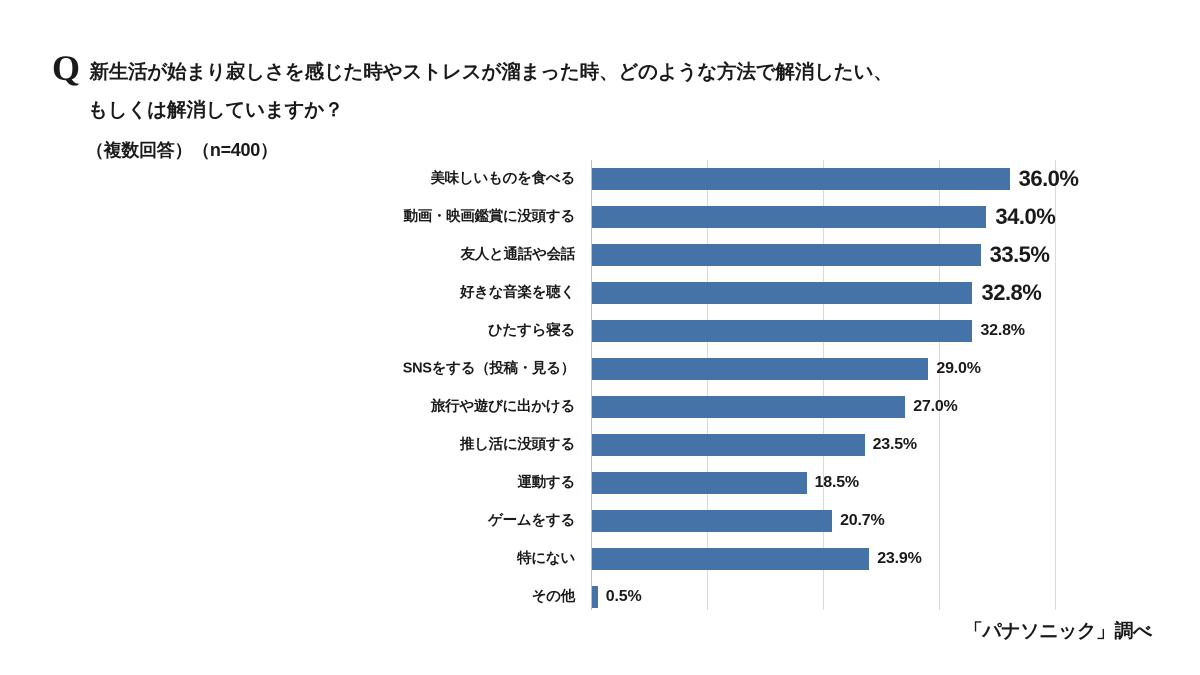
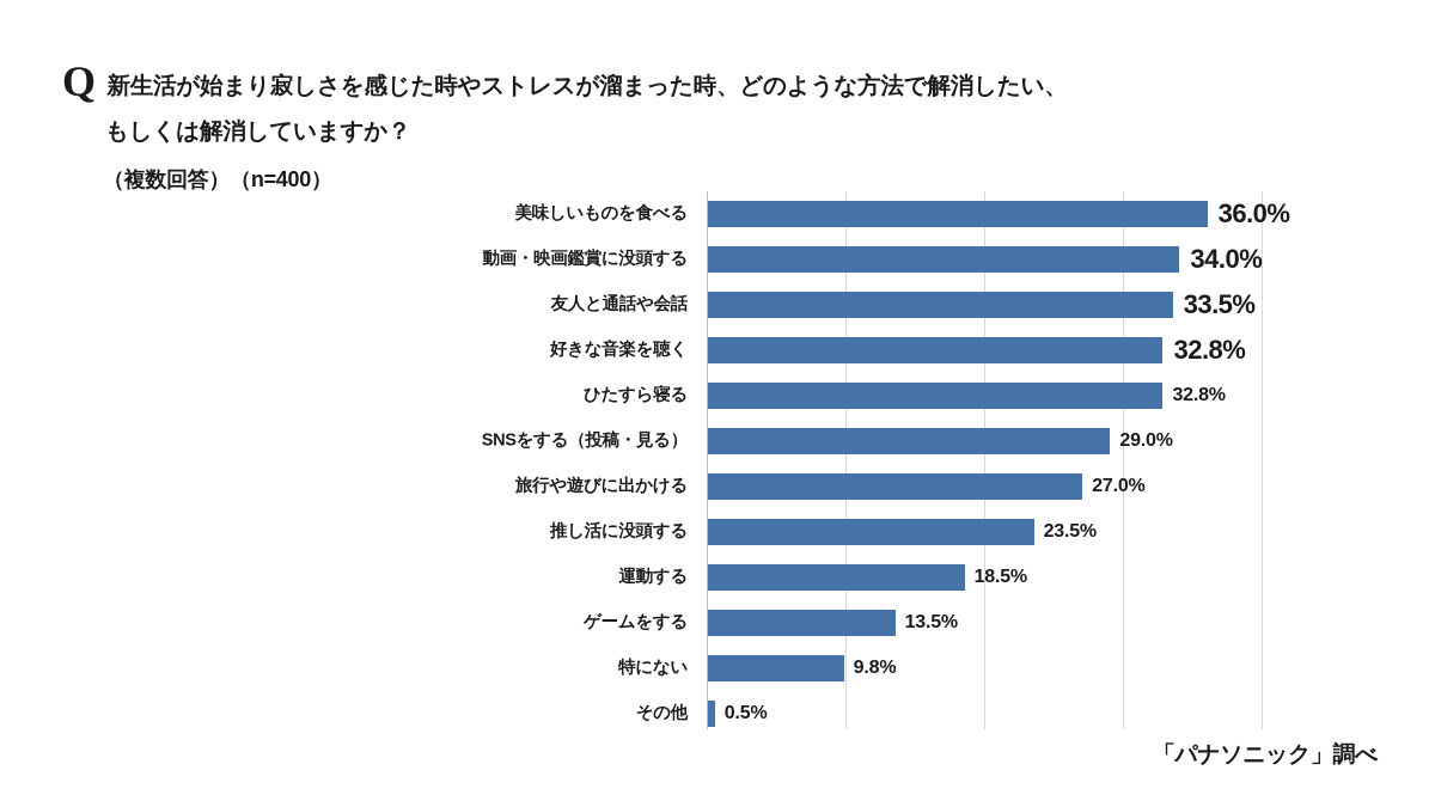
ゲームをする: 20.7% -> 13.5%
特にない: 23.9% -> 9.8%
